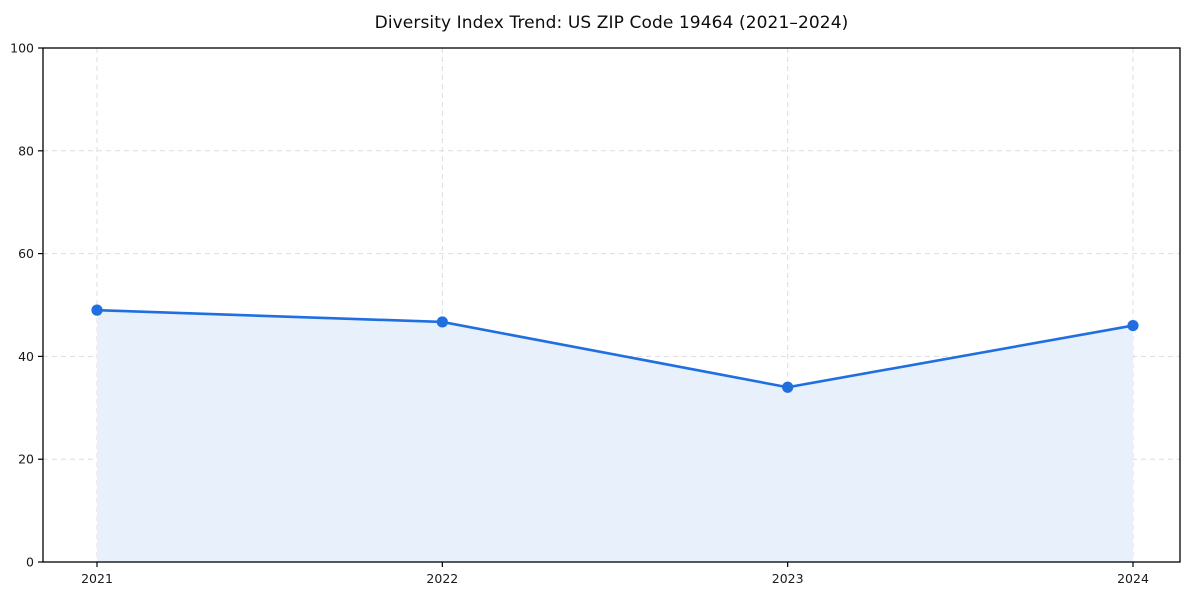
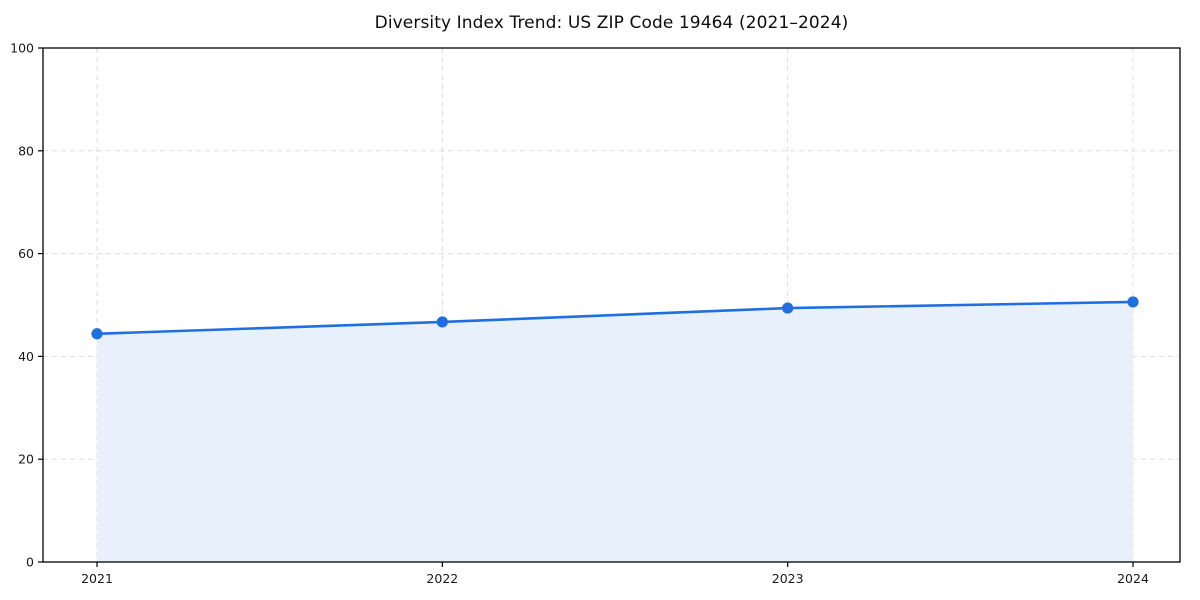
2021: 49 -> 44
2023: 34 -> 49
2024: 46 -> 51
